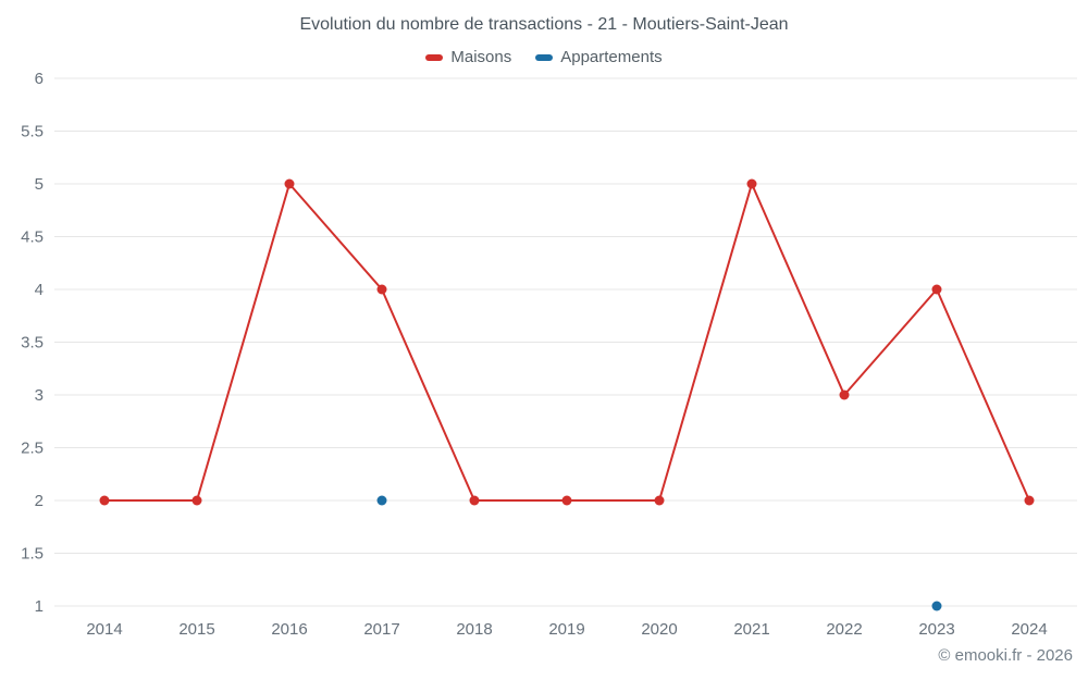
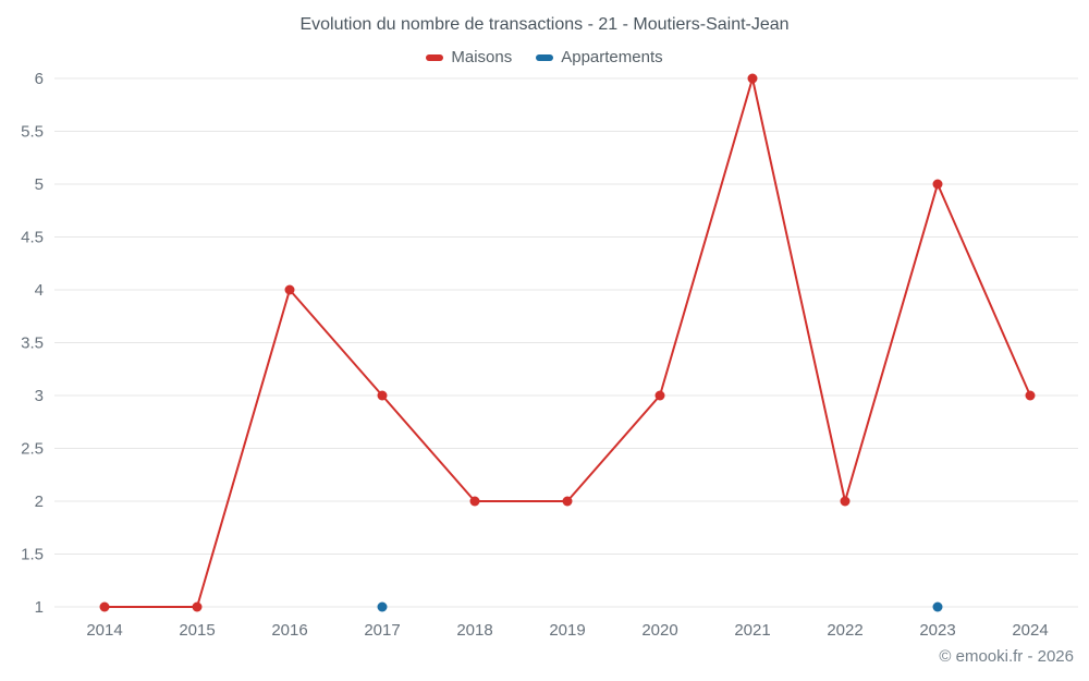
Maisons/2014: 2 -> 1
Maisons/2015: 2 -> 1
Maisons/2016: 5 -> 4
Maisons/2017: 4 -> 3
Appartements/2017: 2 -> 1
Maisons/2020: 2 -> 3
Maisons/2021: 5 -> 6
Maisons/2022: 3 -> 2
Maisons/2023: 4 -> 5
Maisons/2024: 2 -> 3
